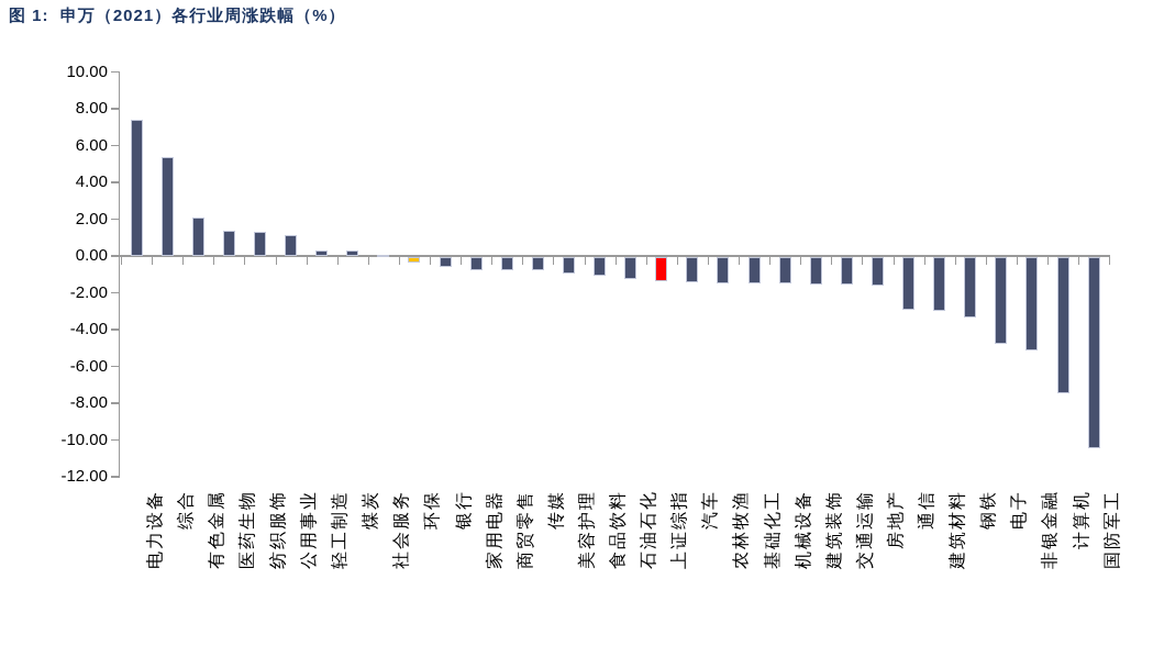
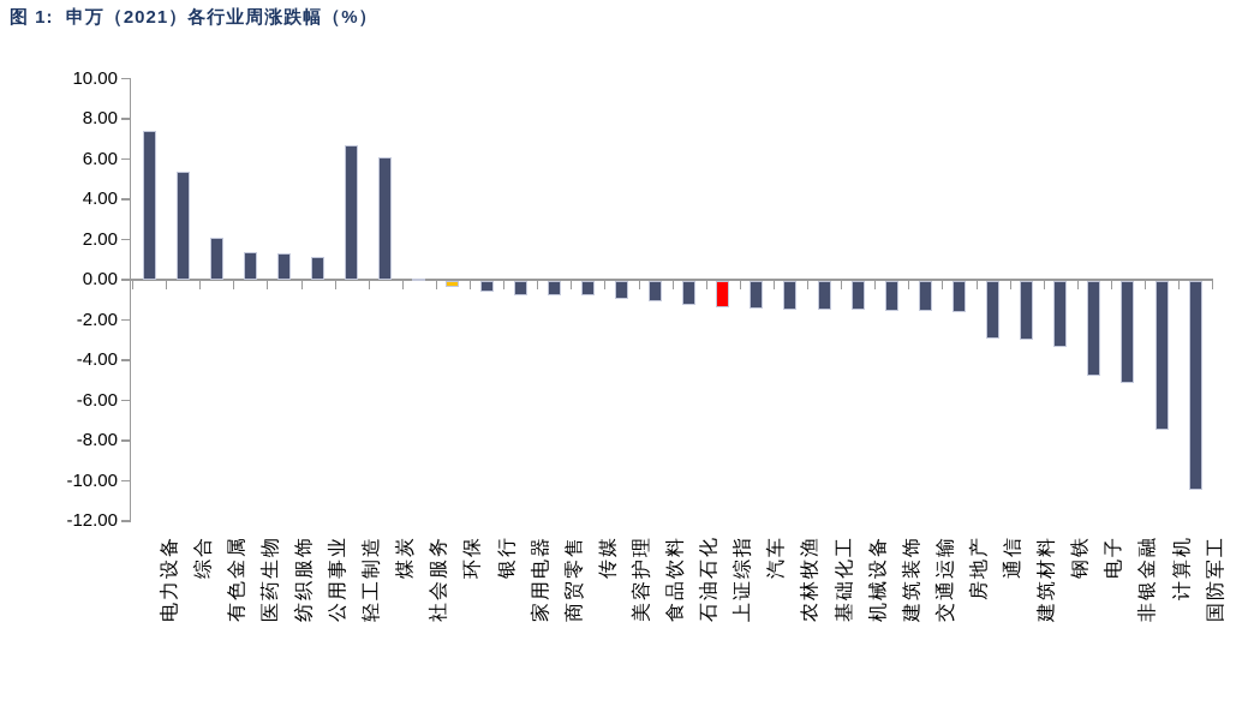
轻工制造: 0.3 -> 6.7
煤炭: 0.3 -> 6.1
